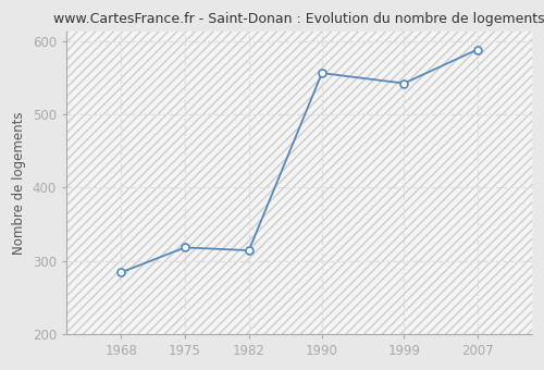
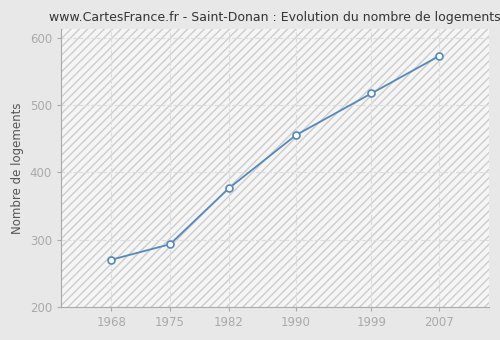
1968: 284 -> 270
1975: 318 -> 293
1982: 314 -> 376
1990: 556 -> 455
1999: 542 -> 517
2007: 588 -> 572
